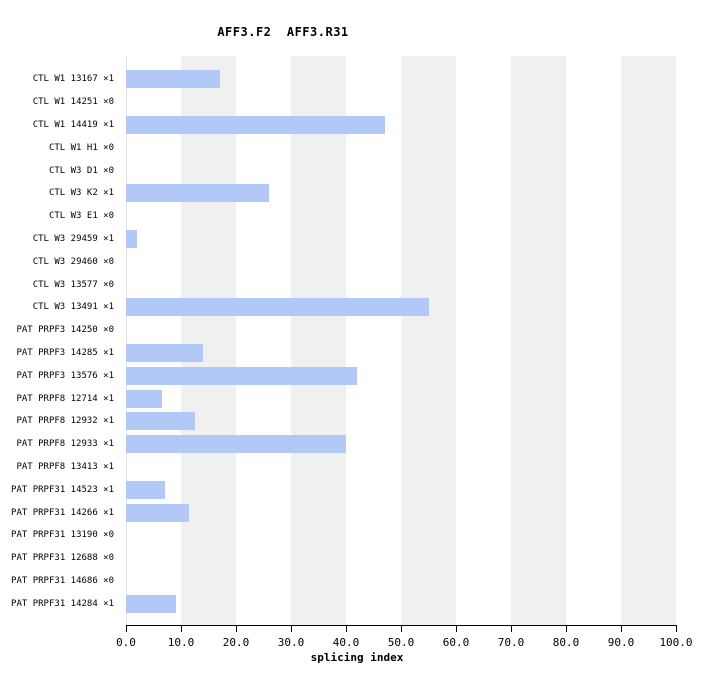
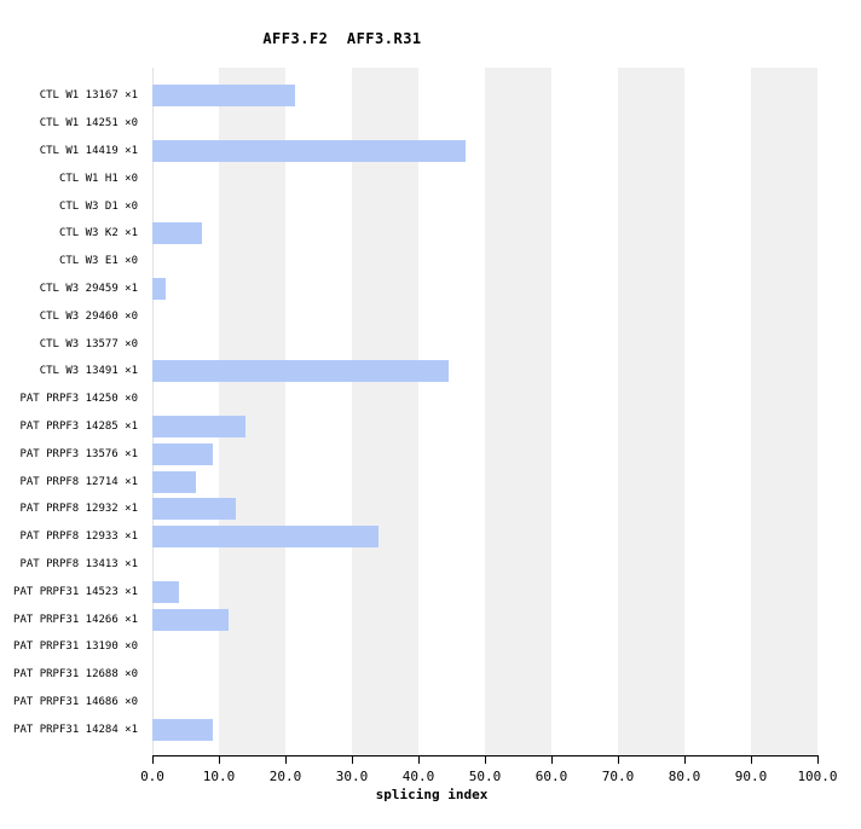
CTL W1 13167 ×1: 17 -> 22
CTL W3 K2 ×1: 26 -> 8
CTL W3 13491 ×1: 55 -> 44
PAT PRPF3 13576 ×1: 42 -> 9
PAT PRPF8 12933 ×1: 40 -> 34
PAT PRPF31 14523 ×1: 7 -> 4
